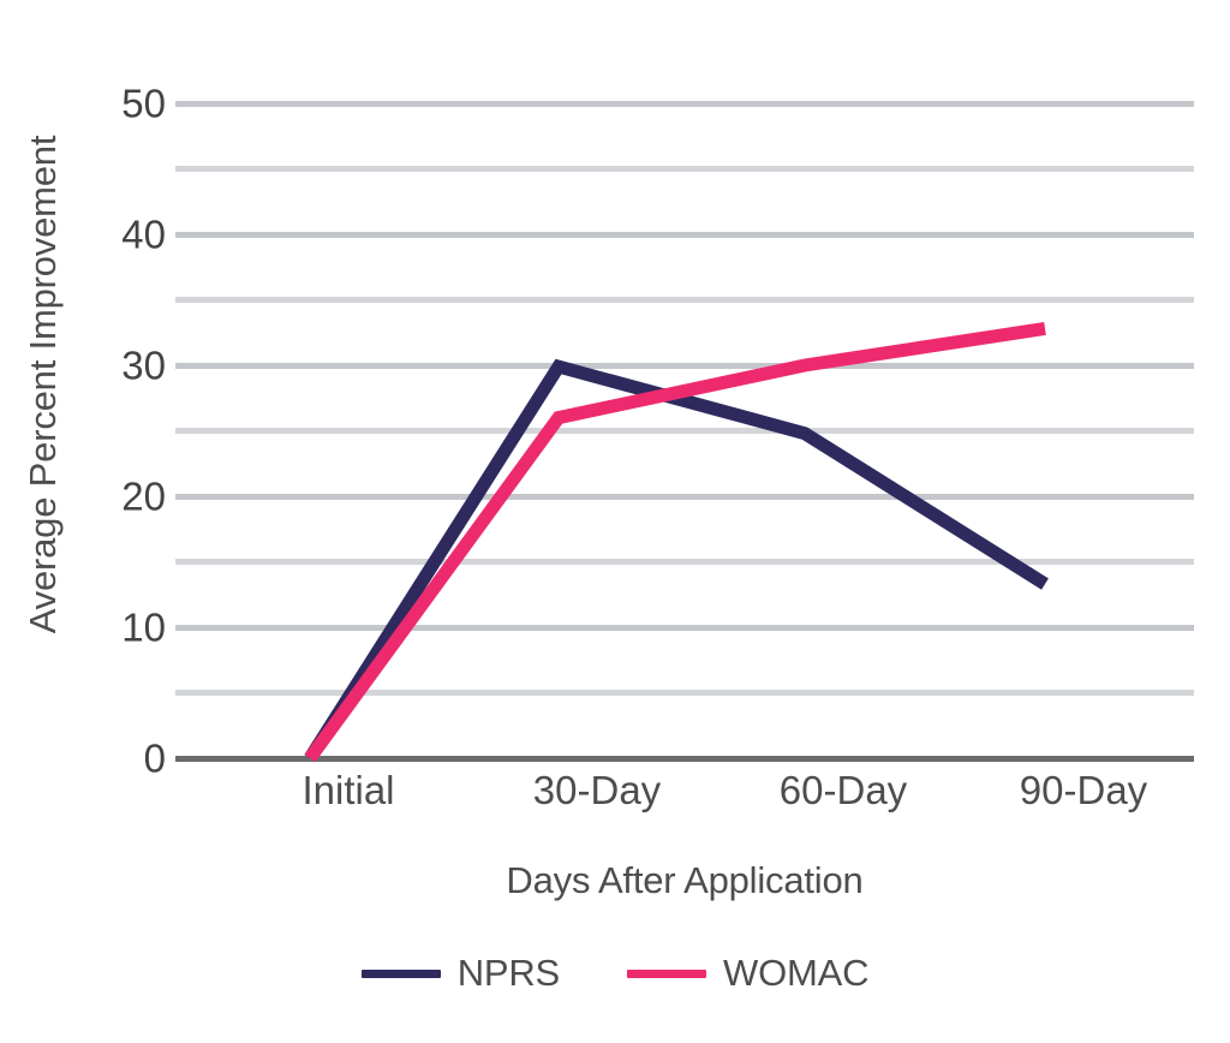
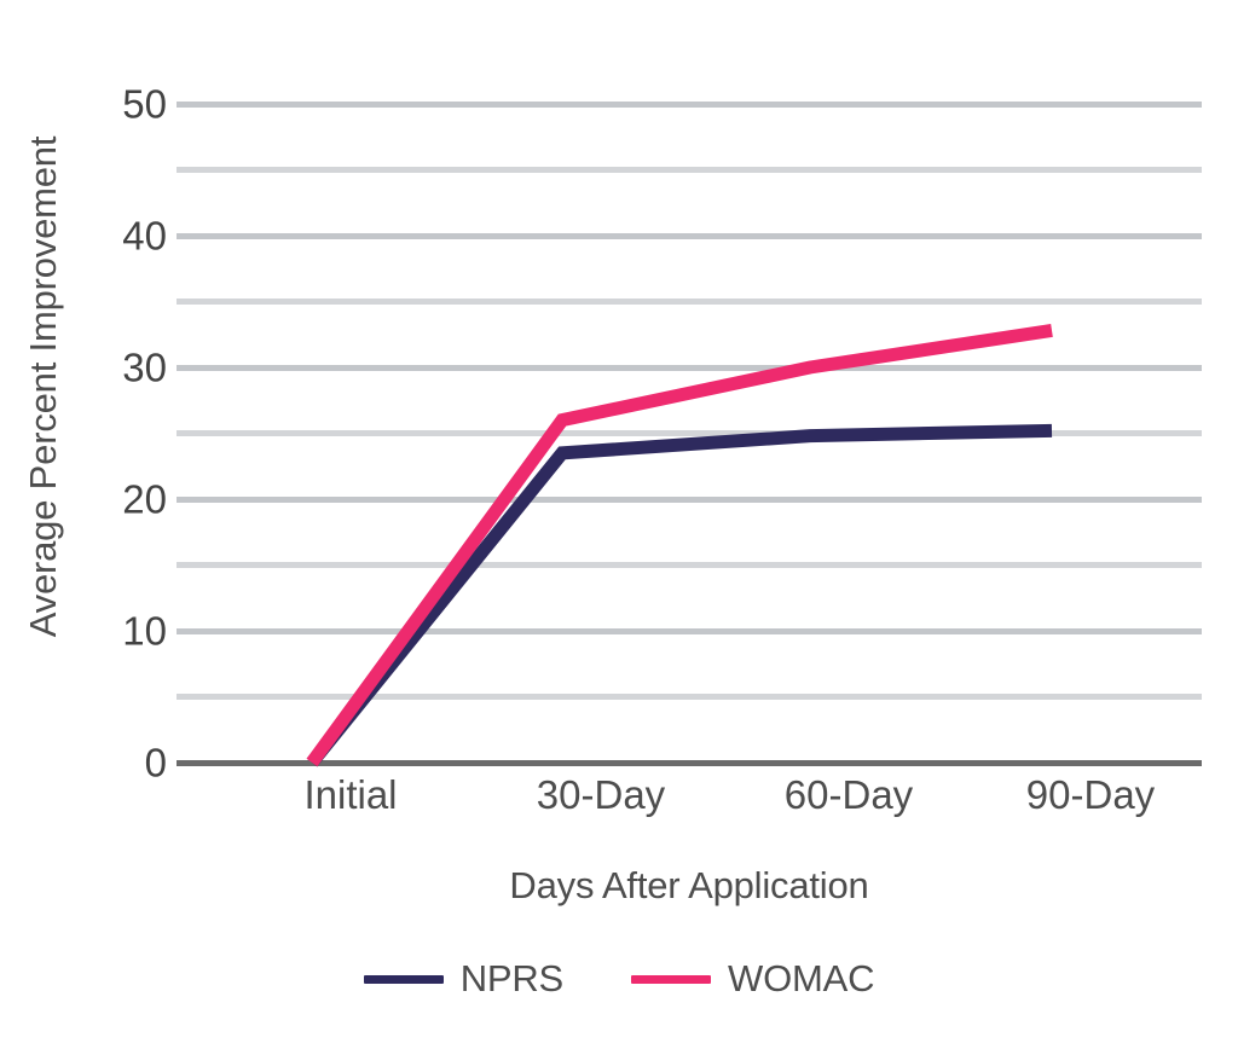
NPRS/30-Day: 29.9 -> 23.5
NPRS/90-Day: 13.3 -> 25.2
